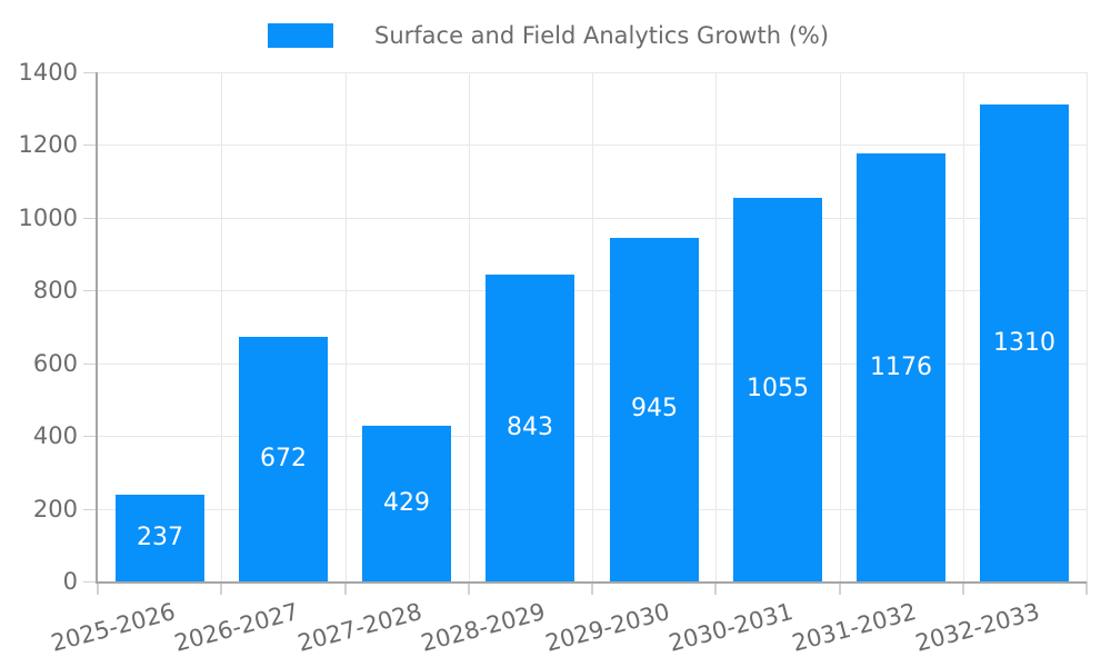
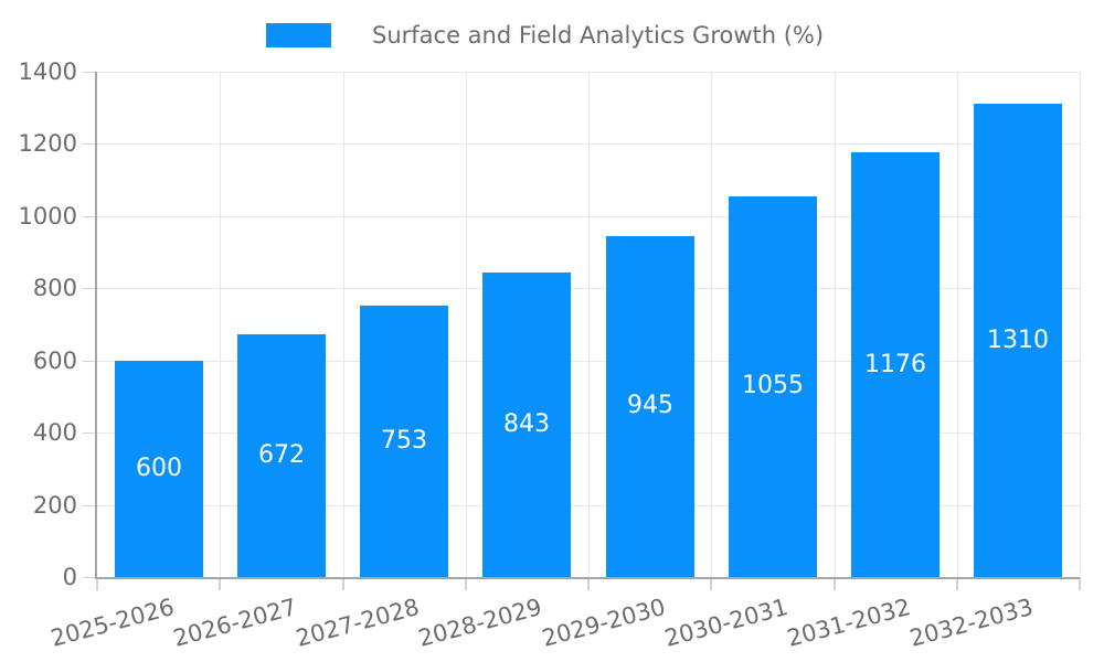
2025-2026: 237 -> 600
2027-2028: 429 -> 753
